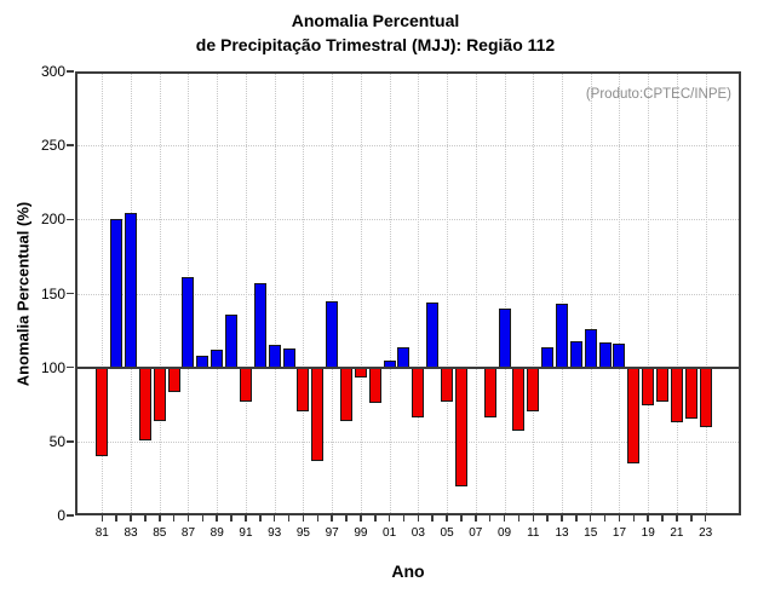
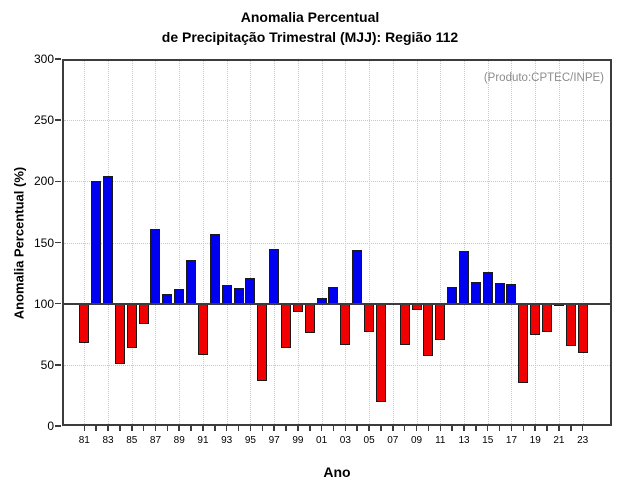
81: 40 -> 68
91: 77 -> 58
95: 70 -> 121
09: 140 -> 95
21: 63 -> 98
